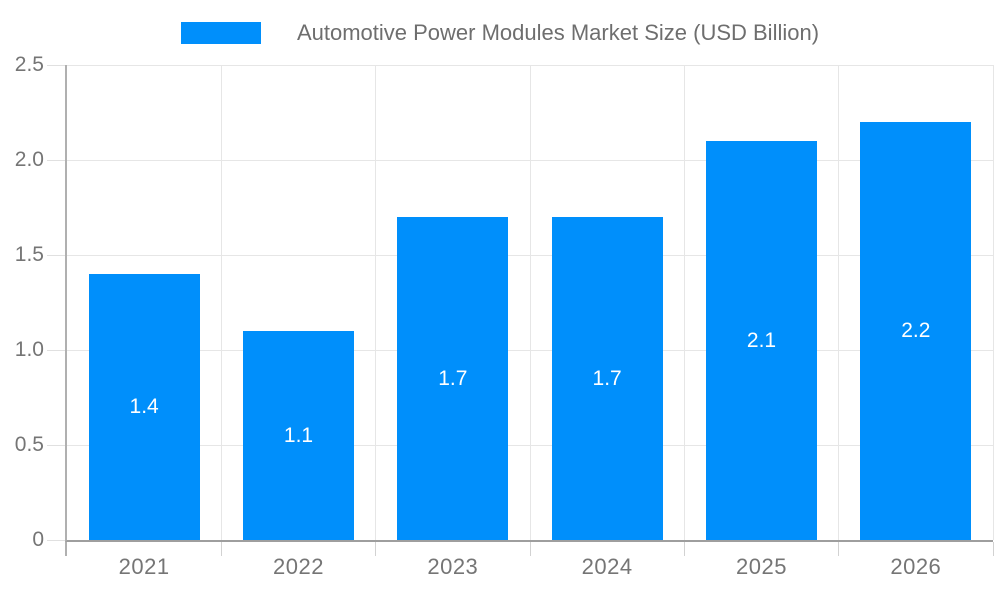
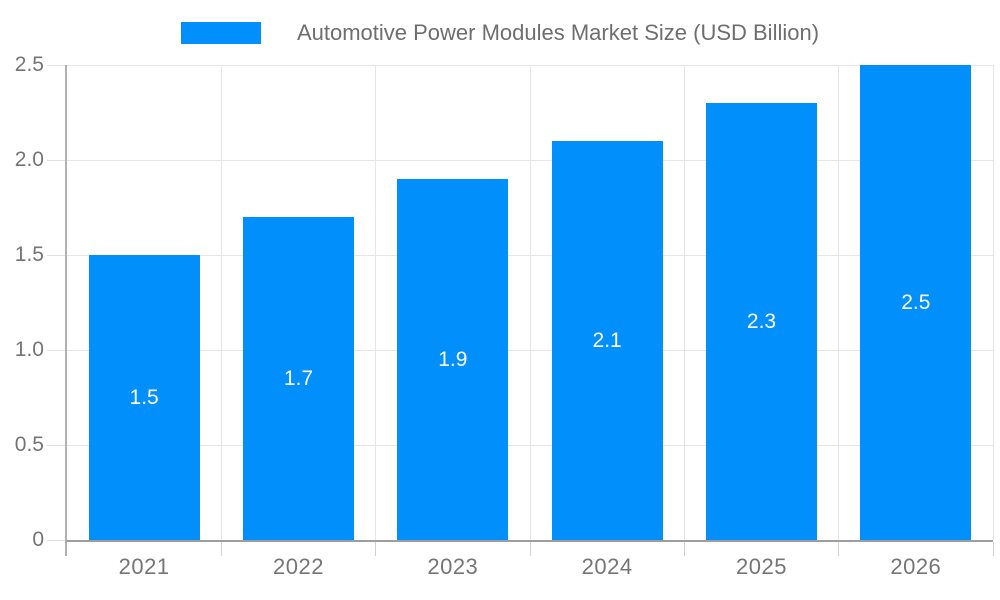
2021: 1.4 -> 1.5
2022: 1.1 -> 1.7
2023: 1.7 -> 1.9
2024: 1.7 -> 2.1
2025: 2.1 -> 2.3
2026: 2.2 -> 2.5
